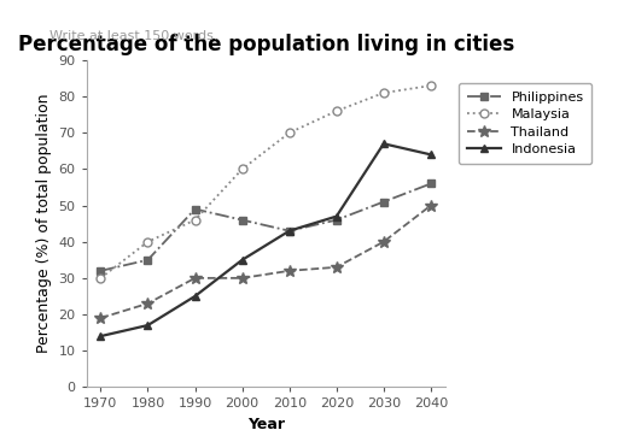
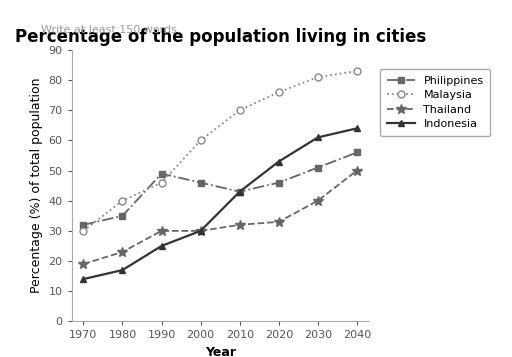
Indonesia/2000: 35 -> 30
Indonesia/2020: 47 -> 53
Indonesia/2030: 67 -> 61
